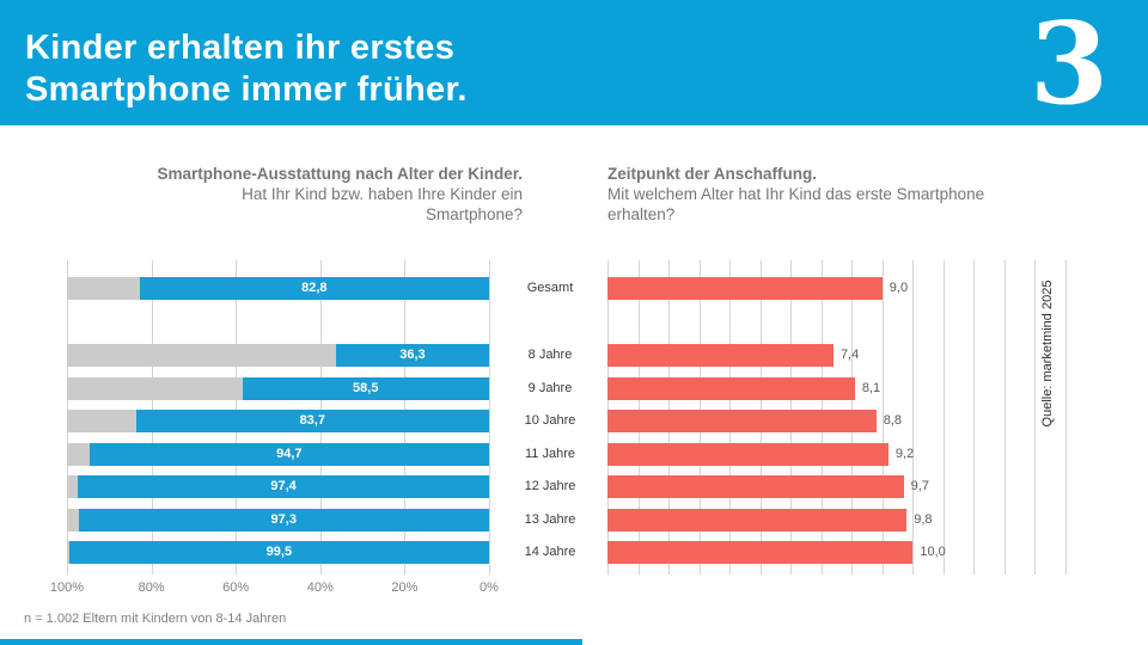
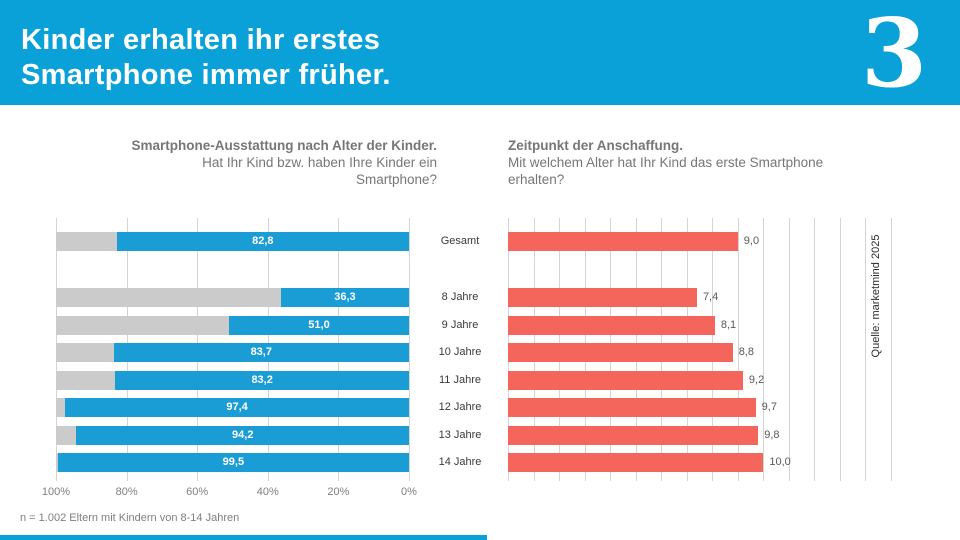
Smartphone-Ausstattung nach Alter der Kinder./9 Jahre: 58,5 -> 51,0
Smartphone-Ausstattung nach Alter der Kinder./11 Jahre: 94,7 -> 83,2
Smartphone-Ausstattung nach Alter der Kinder./13 Jahre: 97,3 -> 94,2
